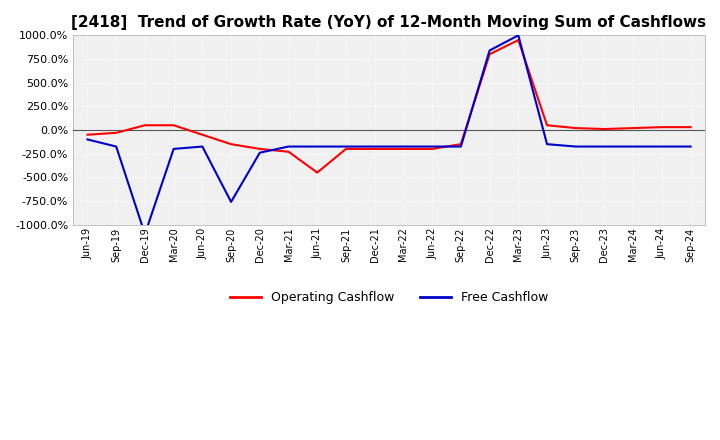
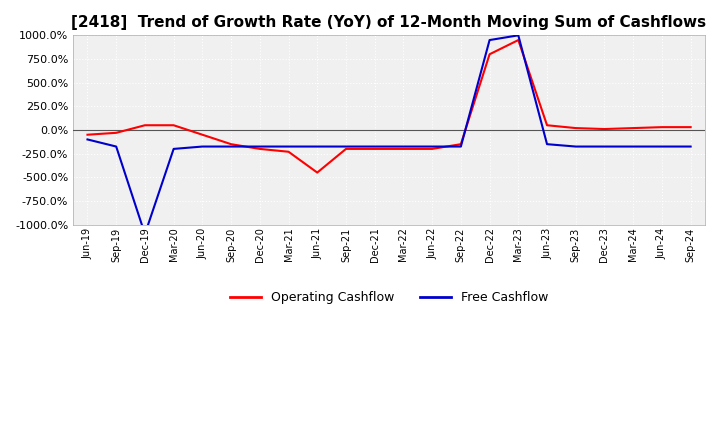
Free Cashflow/Sep-20: -760% -> -180%
Free Cashflow/Dec-20: -240% -> -180%
Free Cashflow/Dec-22: 840% -> 950%
